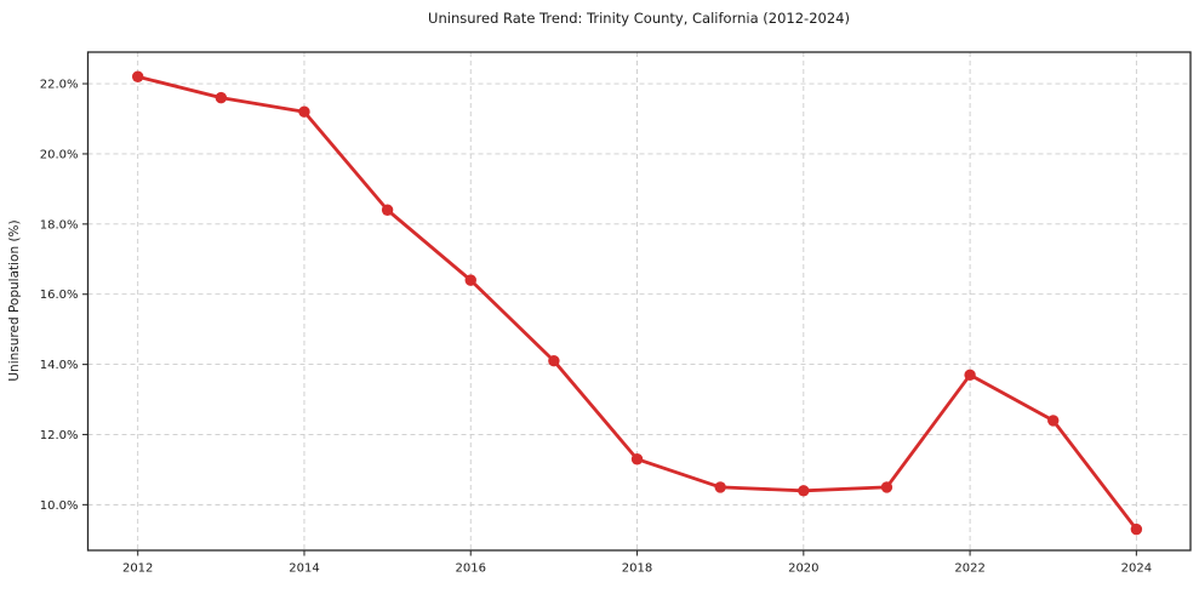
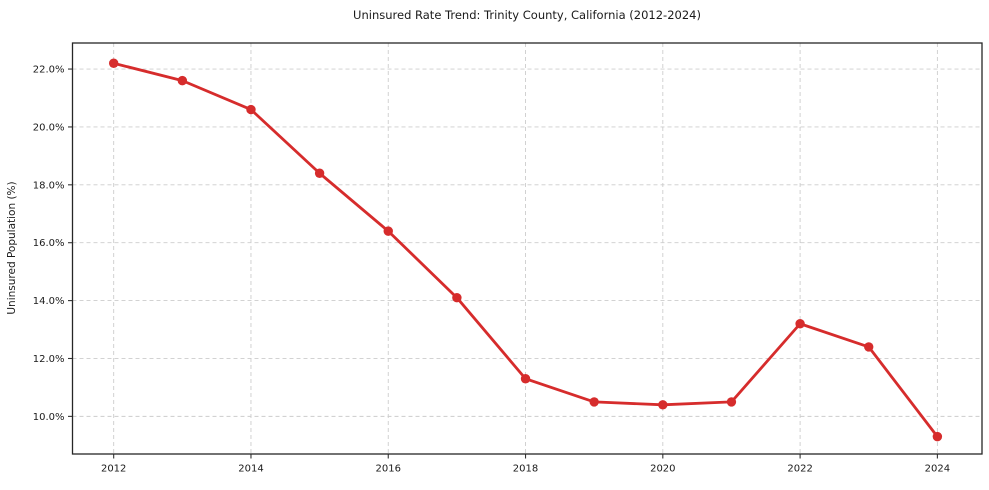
2014: 21.2% -> 20.6%
2022: 13.7% -> 13.2%
